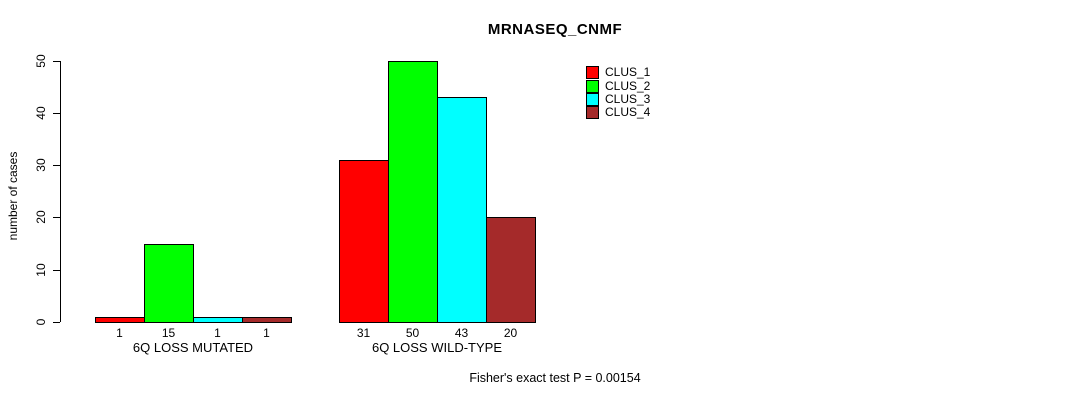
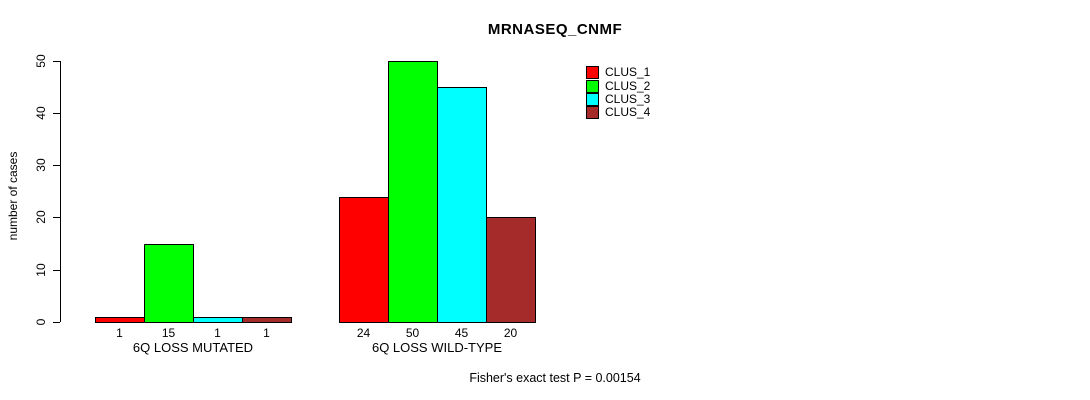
CLUS_1/6Q LOSS WILD-TYPE: 31 -> 24
CLUS_3/6Q LOSS WILD-TYPE: 43 -> 45
